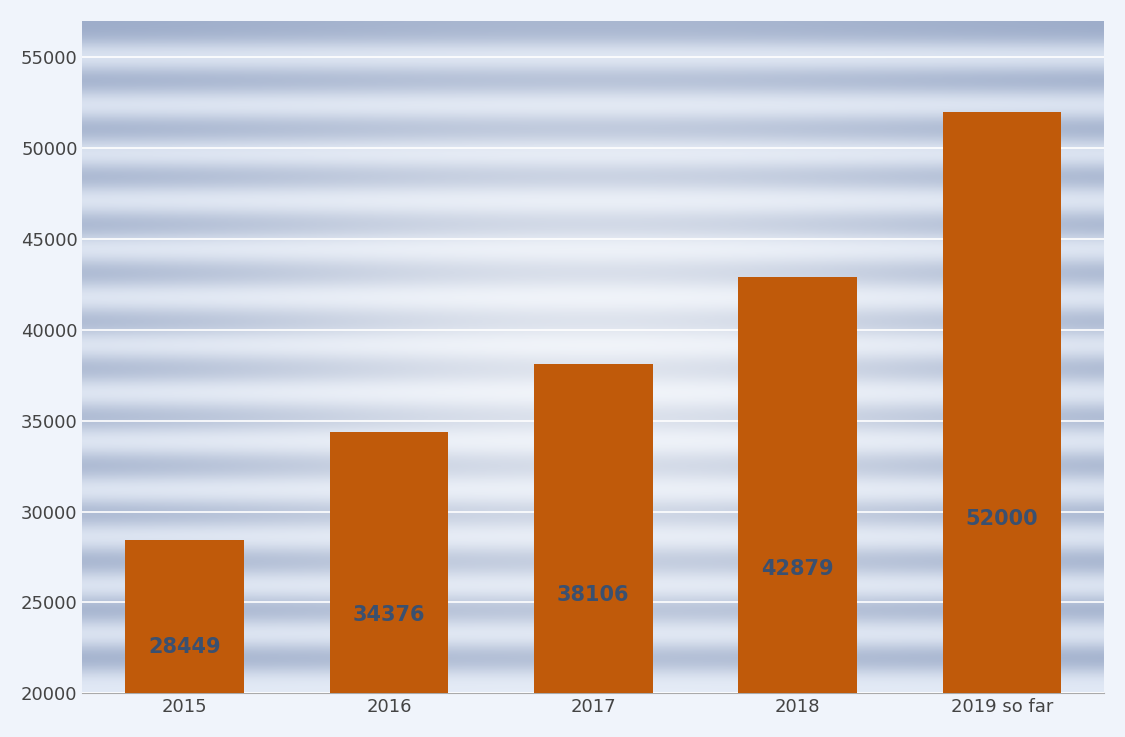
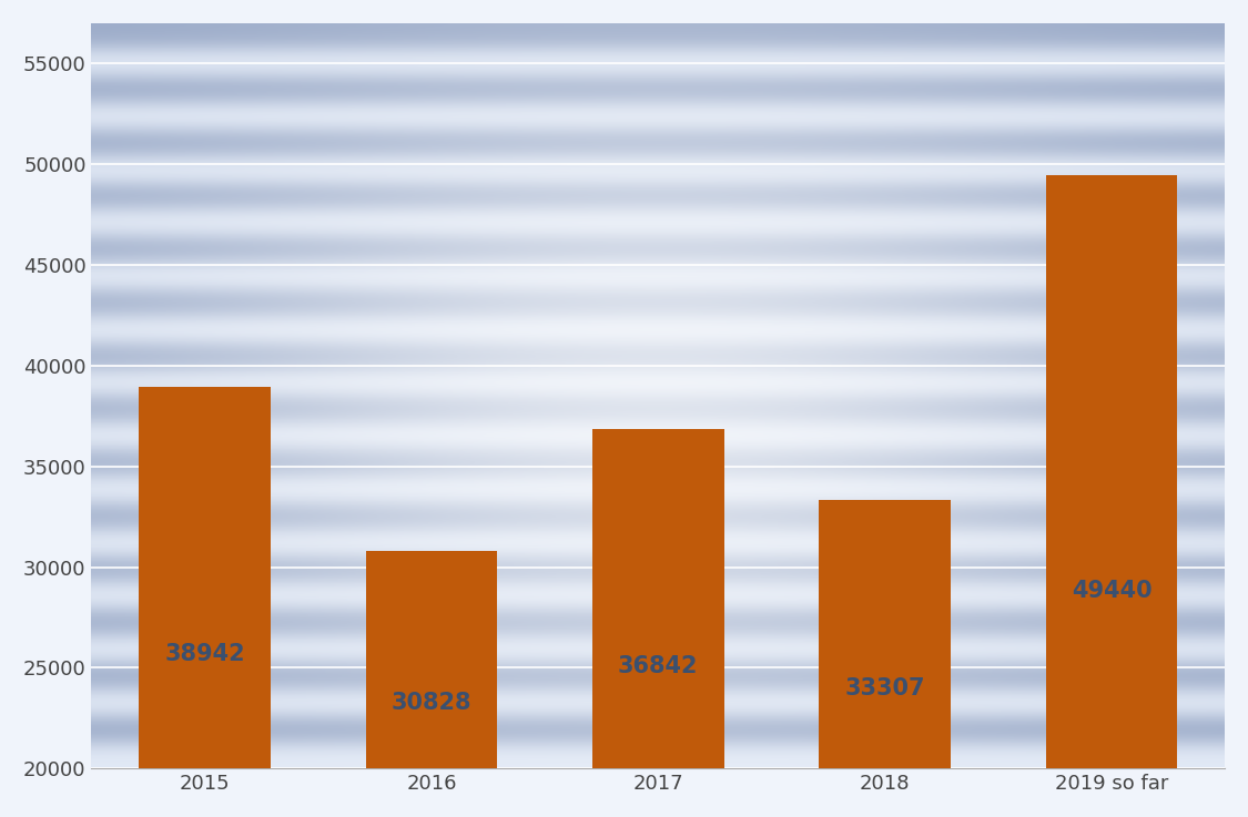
2015: 28449 -> 38942
2016: 34376 -> 30828
2017: 38106 -> 36842
2018: 42879 -> 33307
2019 so far: 52000 -> 49440
